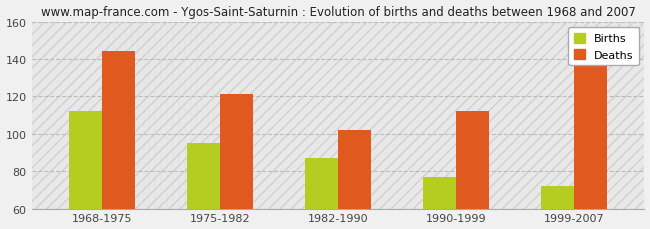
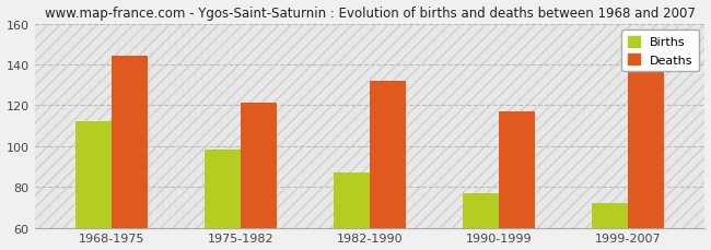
Births/1975-1982: 95 -> 98
Deaths/1982-1990: 102 -> 132
Deaths/1990-1999: 112 -> 117
